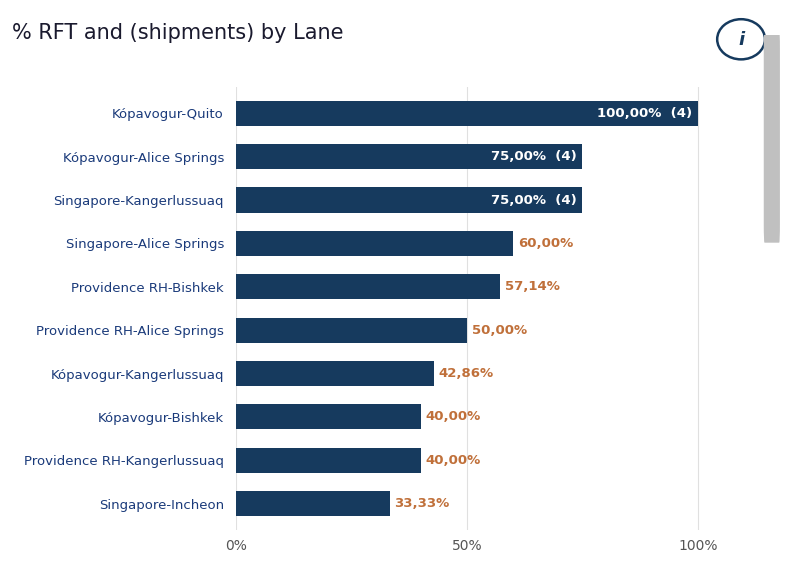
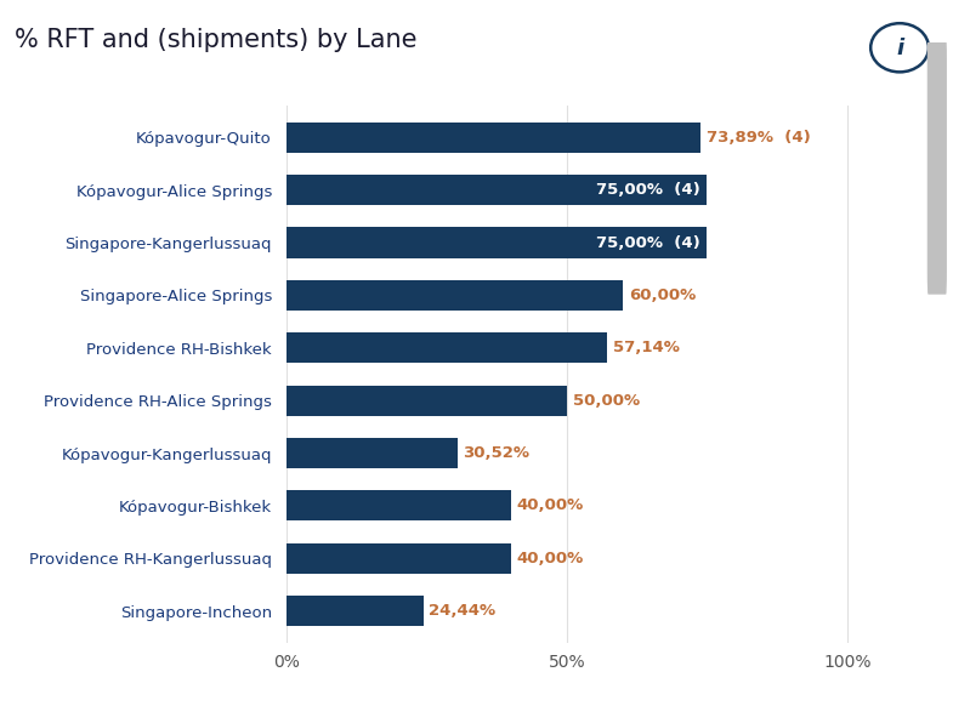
Kópavogur-Quito: 100,00% -> 73,89%
Kópavogur-Kangerlussuaq: 42,86% -> 30,52%
Singapore-Incheon: 33,33% -> 24,44%
